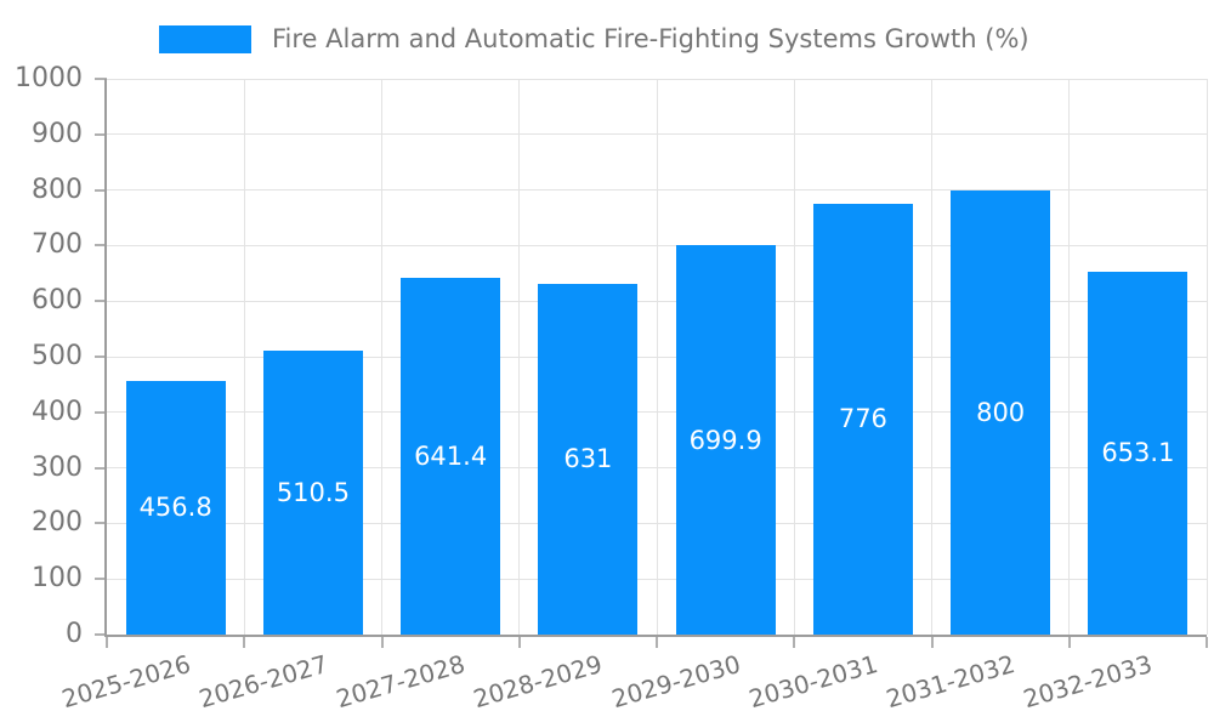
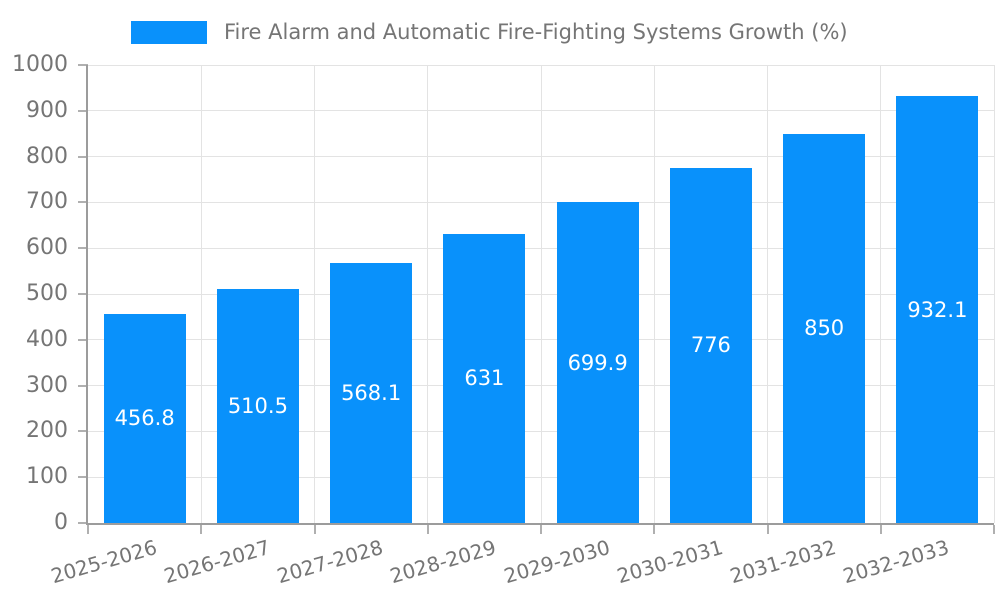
2027-2028: 641.4 -> 568.1
2031-2032: 800 -> 850
2032-2033: 653.1 -> 932.1
